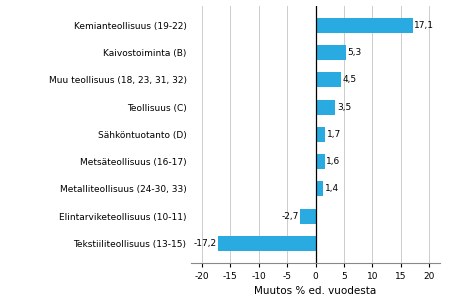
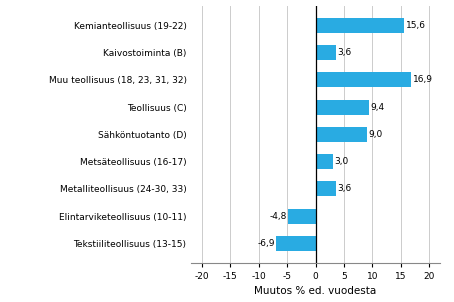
Kemianteollisuus (19-22): 17,1 -> 15,6
Kaivostoiminta (B): 5,3 -> 3,6
Muu teollisuus (18, 23, 31, 32): 4,5 -> 16,9
Teollisuus (C): 3,5 -> 9,4
Sähköntuotanto (D): 1,7 -> 9,0
Metsäteollisuus (16-17): 1,6 -> 3,0
Metalliteollisuus (24-30, 33): 1,4 -> 3,6
Elintarviketeollisuus (10-11): -2,7 -> -4,8
Tekstiiliteollisuus (13-15): -17,2 -> -6,9
